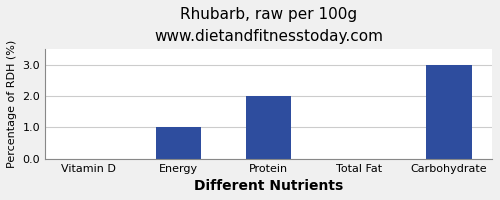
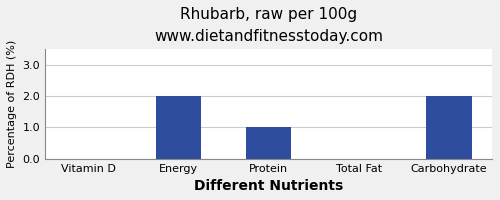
Energy: 1 -> 2
Protein: 2 -> 1
Carbohydrate: 3 -> 2
